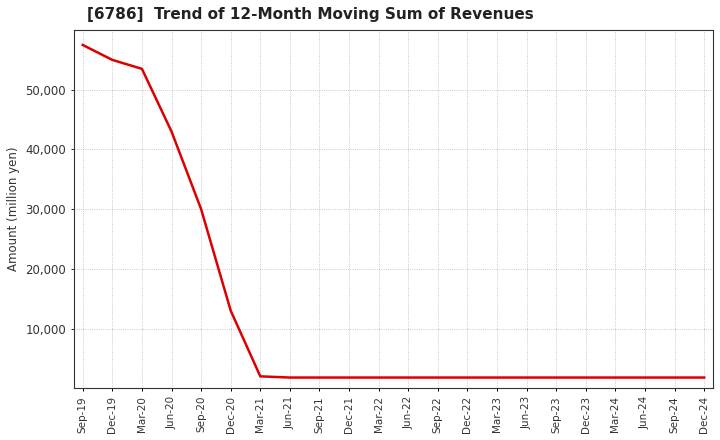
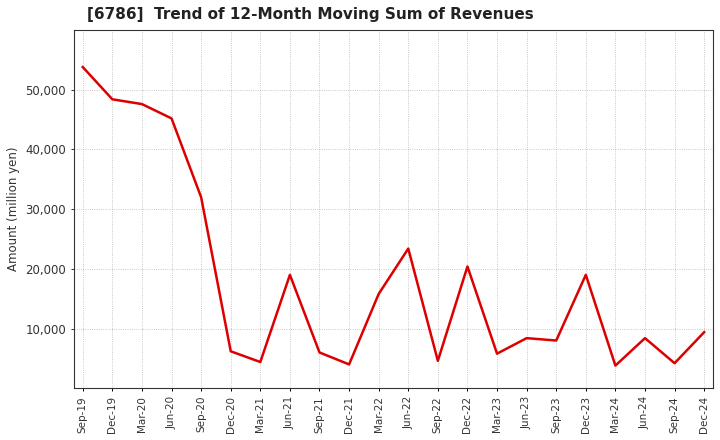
Sep-19: 57,500 -> 53,800
Dec-19: 55,000 -> 48,400
Mar-20: 53,500 -> 47,600
Jun-20: 43,000 -> 45,200
Sep-20: 30,000 -> 32,000
Dec-20: 13,000 -> 6,200
Mar-21: 2,000 -> 4,400
Jun-21: 1,800 -> 19,000
Sep-21: 1,800 -> 6,000
Dec-21: 1,800 -> 4,000
Mar-22: 1,800 -> 15,800
Jun-22: 1,800 -> 23,400
Sep-22: 1,800 -> 4,600
Dec-22: 1,800 -> 20,400
Mar-23: 1,800 -> 5,800
Jun-23: 1,800 -> 8,400
Sep-23: 1,800 -> 8,000
Dec-23: 1,800 -> 19,000
Mar-24: 1,800 -> 3,800
Jun-24: 1,800 -> 8,400
Sep-24: 1,800 -> 4,200
Dec-24: 1,800 -> 9,400
